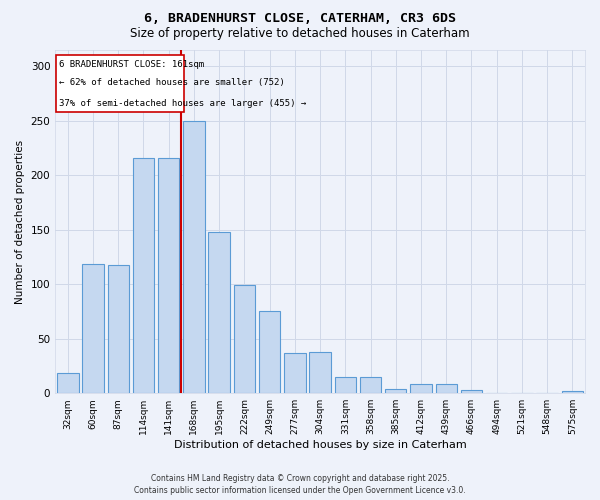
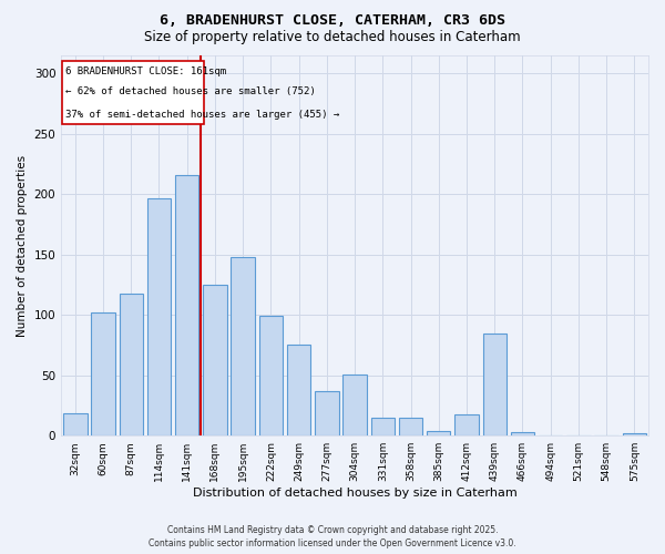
60sqm: 119 -> 102
114sqm: 216 -> 197
168sqm: 250 -> 125
304sqm: 38 -> 51
412sqm: 8 -> 18
439sqm: 8 -> 85
